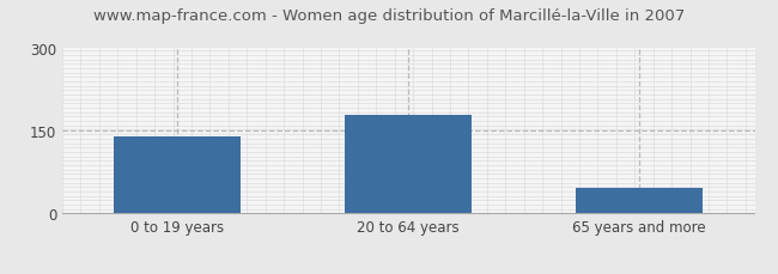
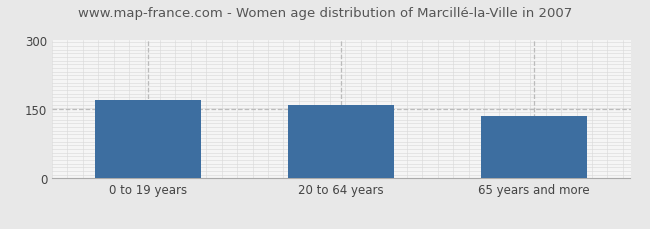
0 to 19 years: 140 -> 170
20 to 64 years: 180 -> 160
65 years and more: 47 -> 135
